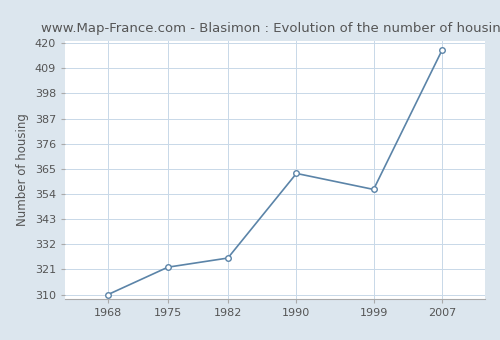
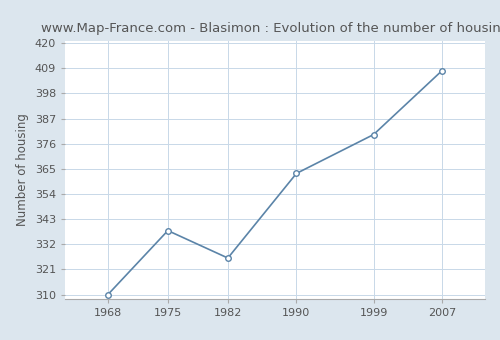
1975: 322 -> 338
1999: 356 -> 380
2007: 417 -> 408
